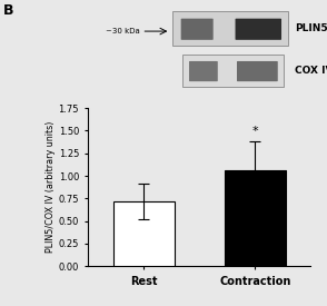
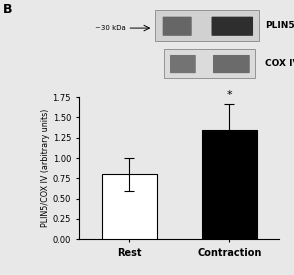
Rest: 0.72 -> 0.80
Contraction: 1.06 -> 1.35
